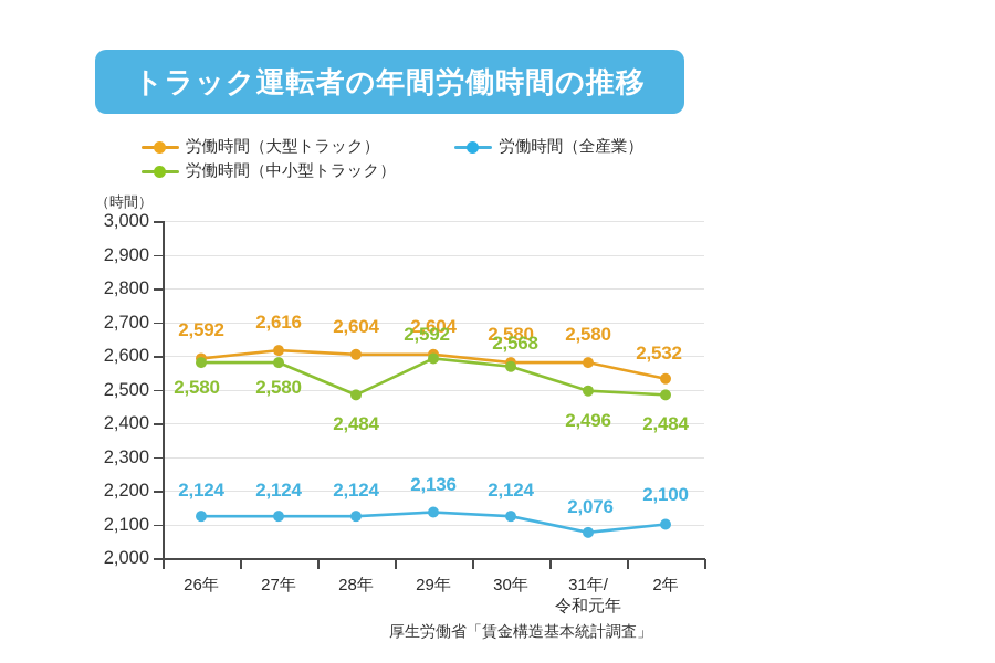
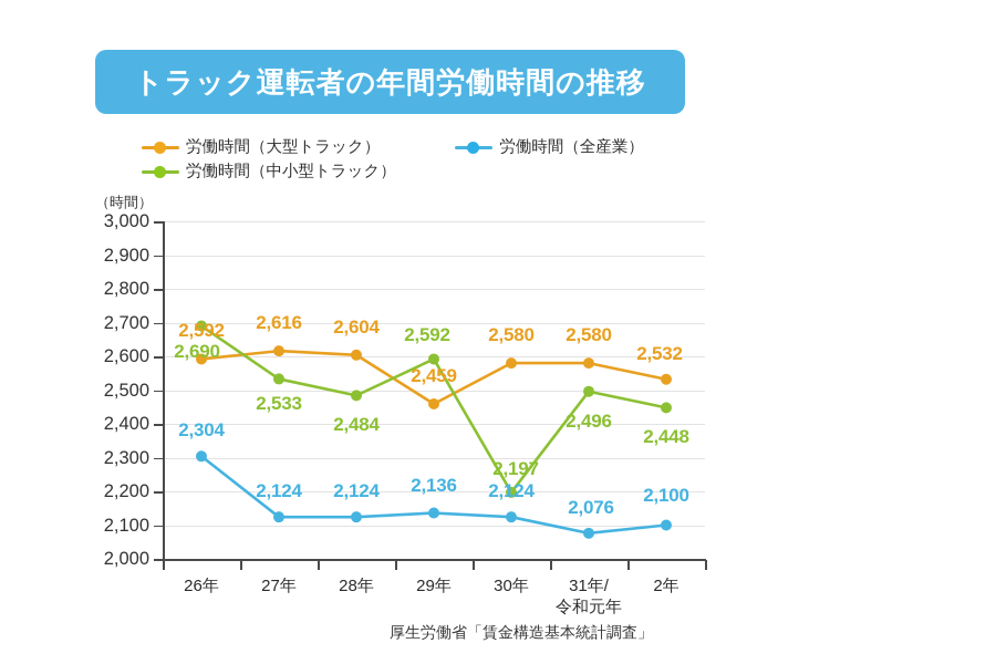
労働時間（中小型トラック）/26年: 2,580 -> 2,690
労働時間（全産業）/26年: 2,124 -> 2,304
労働時間（中小型トラック）/27年: 2,580 -> 2,533
労働時間（大型トラック）/29年: 2,604 -> 2,459
労働時間（中小型トラック）/30年: 2,568 -> 2,197
労働時間（中小型トラック）/2年: 2,484 -> 2,448
